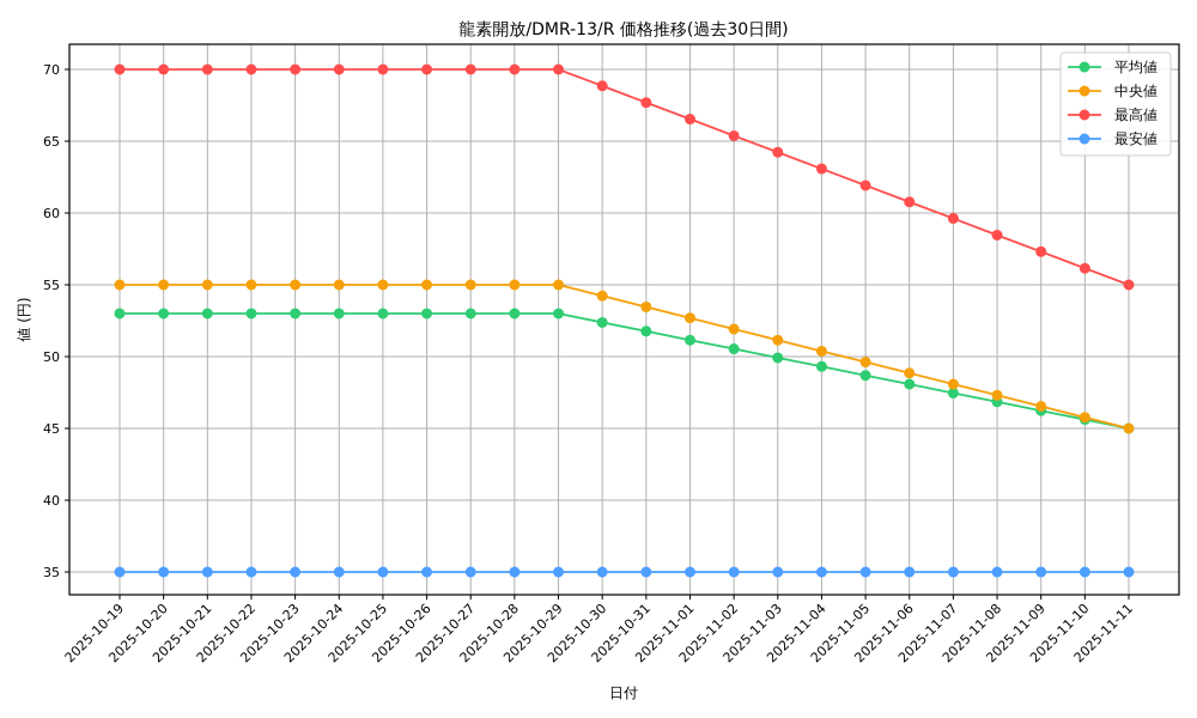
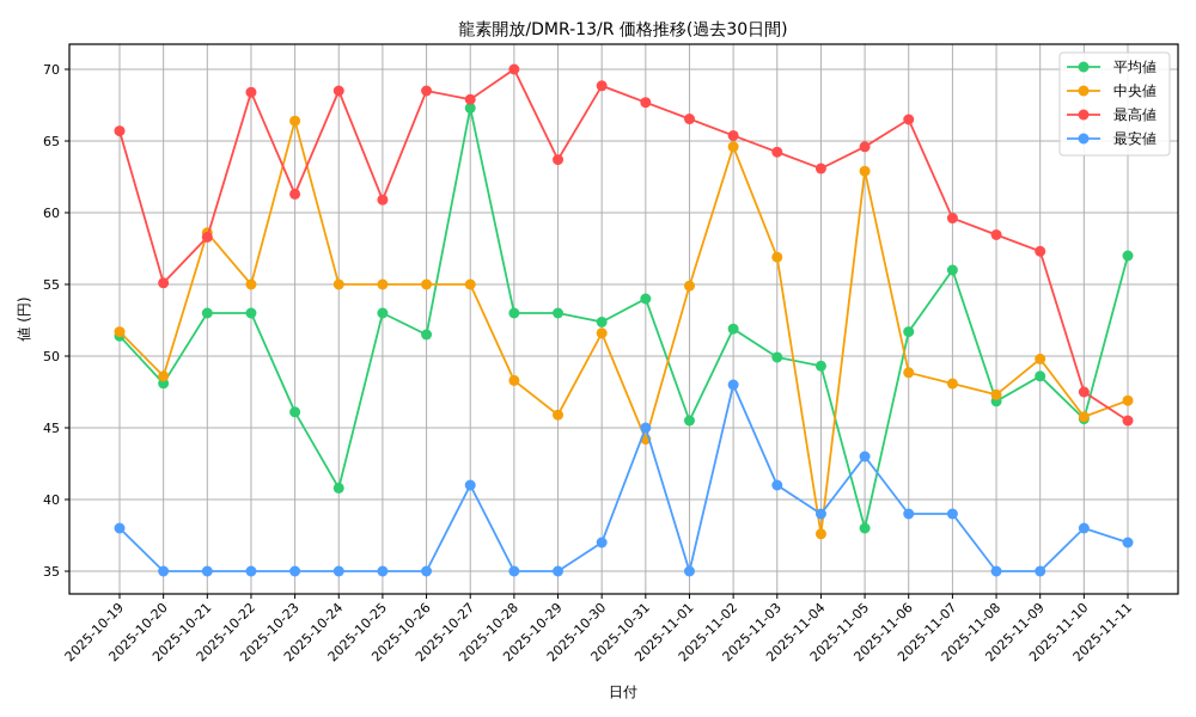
平均値/2025-10-19: 53.0 -> 51.4
中央値/2025-10-19: 55.0 -> 51.7
最高値/2025-10-19: 70.0 -> 65.7
最安値/2025-10-19: 35 -> 38
平均値/2025-10-20: 53.0 -> 48.1
中央値/2025-10-20: 55.0 -> 48.6
最高値/2025-10-20: 70.0 -> 55.1
中央値/2025-10-21: 55.0 -> 58.6
最高値/2025-10-21: 70.0 -> 58.3
最高値/2025-10-22: 70.0 -> 68.4
平均値/2025-10-23: 53.0 -> 46.1
中央値/2025-10-23: 55.0 -> 66.4
最高値/2025-10-23: 70.0 -> 61.3
平均値/2025-10-24: 53.0 -> 40.8
最高値/2025-10-24: 70.0 -> 68.5
最高値/2025-10-25: 70.0 -> 60.9
平均値/2025-10-26: 53.0 -> 51.5
最高値/2025-10-26: 70.0 -> 68.5
平均値/2025-10-27: 53.0 -> 67.3
最高値/2025-10-27: 70.0 -> 67.9
最安値/2025-10-27: 35 -> 41
中央値/2025-10-28: 55.0 -> 48.3
中央値/2025-10-29: 55.0 -> 45.9
最高値/2025-10-29: 70.0 -> 63.7
中央値/2025-10-30: 54.2 -> 51.6
最安値/2025-10-30: 35 -> 37
平均値/2025-10-31: 51.8 -> 54.0
中央値/2025-10-31: 53.5 -> 44.2
最安値/2025-10-31: 35 -> 45
平均値/2025-11-01: 51.1 -> 45.5
中央値/2025-11-01: 52.7 -> 54.9
平均値/2025-11-02: 50.5 -> 51.9
中央値/2025-11-02: 51.9 -> 64.6
最安値/2025-11-02: 35 -> 48
中央値/2025-11-03: 51.1 -> 56.9
最安値/2025-11-03: 35 -> 41
中央値/2025-11-04: 50.4 -> 37.6
最安値/2025-11-04: 35 -> 39
平均値/2025-11-05: 48.7 -> 38.0
中央値/2025-11-05: 49.6 -> 62.9
最高値/2025-11-05: 61.9 -> 64.6
最安値/2025-11-05: 35 -> 43
平均値/2025-11-06: 48.1 -> 51.7
最高値/2025-11-06: 60.8 -> 66.5
最安値/2025-11-06: 35 -> 39
平均値/2025-11-07: 47.5 -> 56.0
最安値/2025-11-07: 35 -> 39
平均値/2025-11-09: 46.2 -> 48.6
中央値/2025-11-09: 46.5 -> 49.8
最高値/2025-11-10: 56.1 -> 47.5
最安値/2025-11-10: 35 -> 38
平均値/2025-11-11: 45.0 -> 57.0
中央値/2025-11-11: 45.0 -> 46.9
最高値/2025-11-11: 55.0 -> 45.5
最安値/2025-11-11: 35 -> 37
